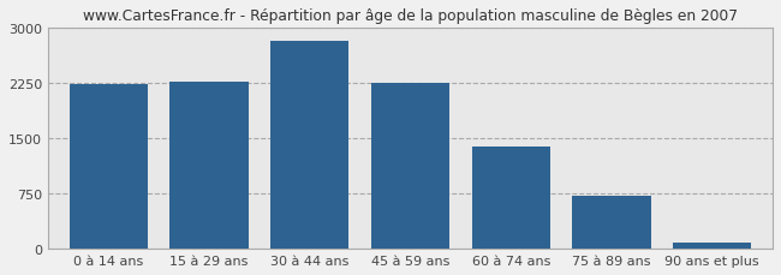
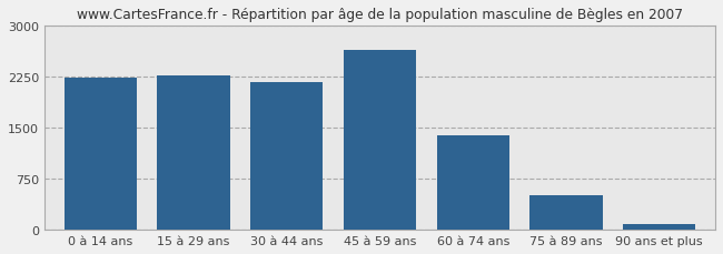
30 à 44 ans: 2820 -> 2160
45 à 59 ans: 2250 -> 2640
75 à 89 ans: 720 -> 500
